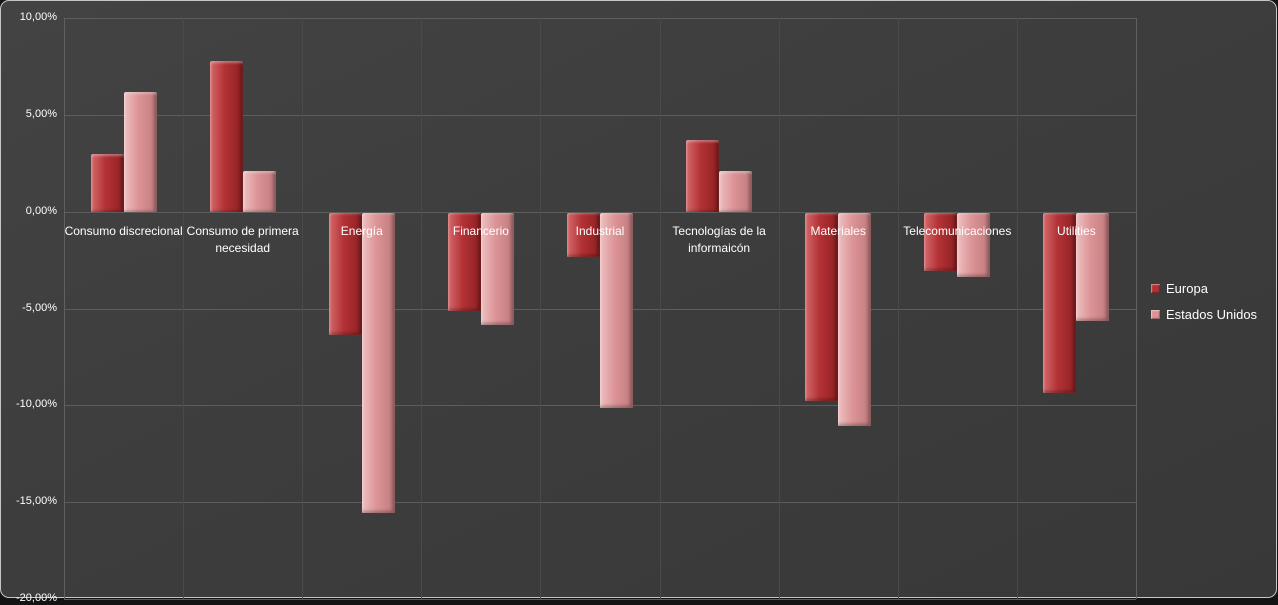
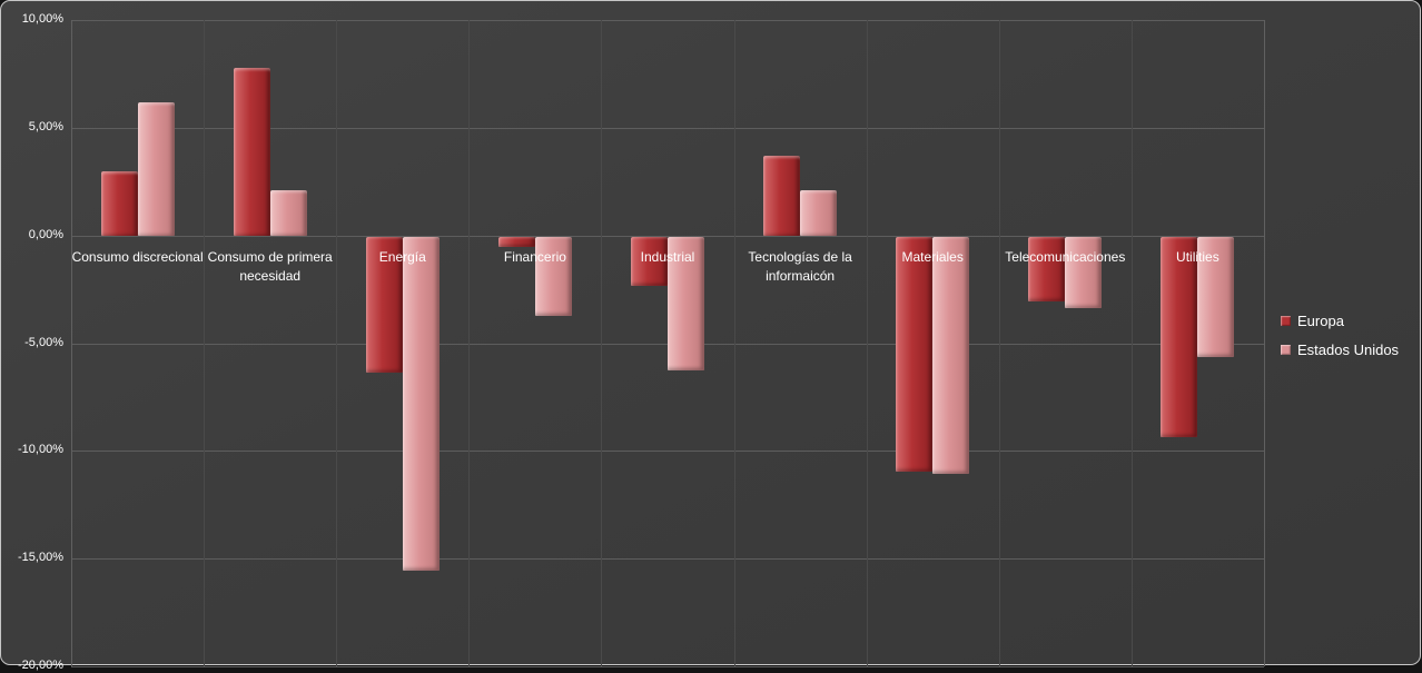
Europa/Financerio: -5,1% -> -0,5%
Estados Unidos/Financerio: -5,8% -> -3,7%
Estados Unidos/Industrial: -10,1% -> -6,2%
Europa/Materiales: -9,7% -> -10,9%
